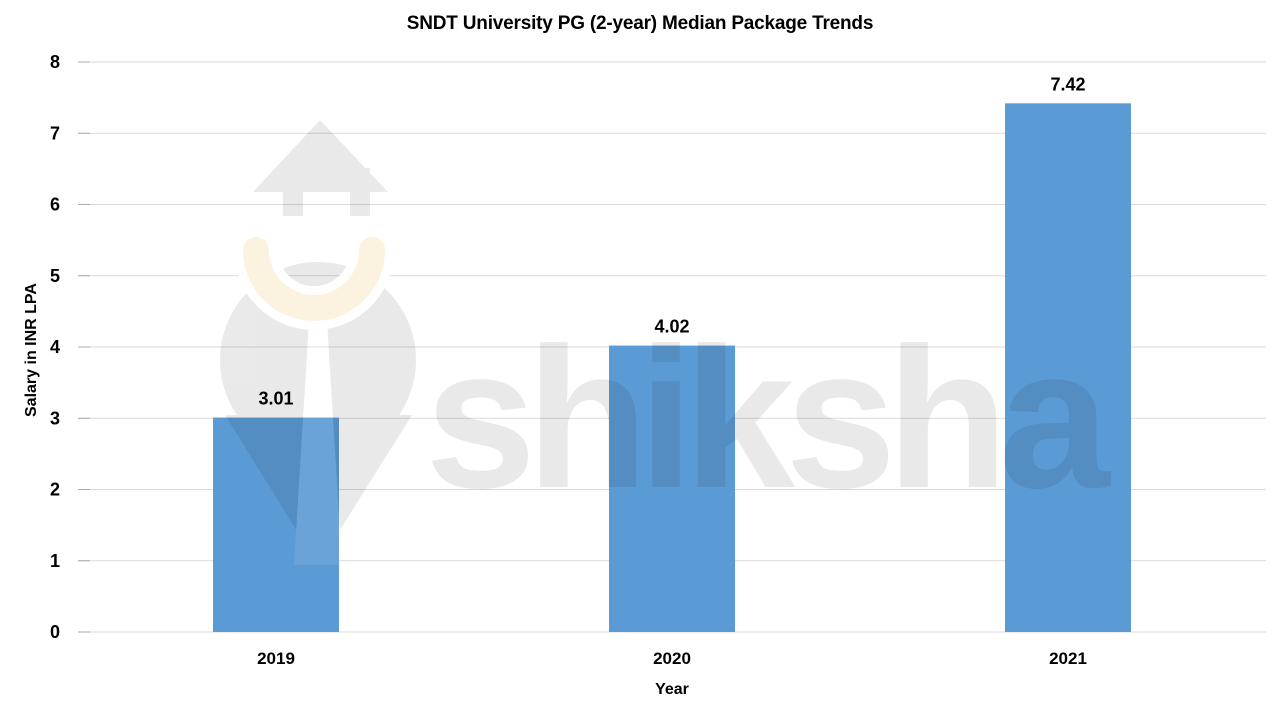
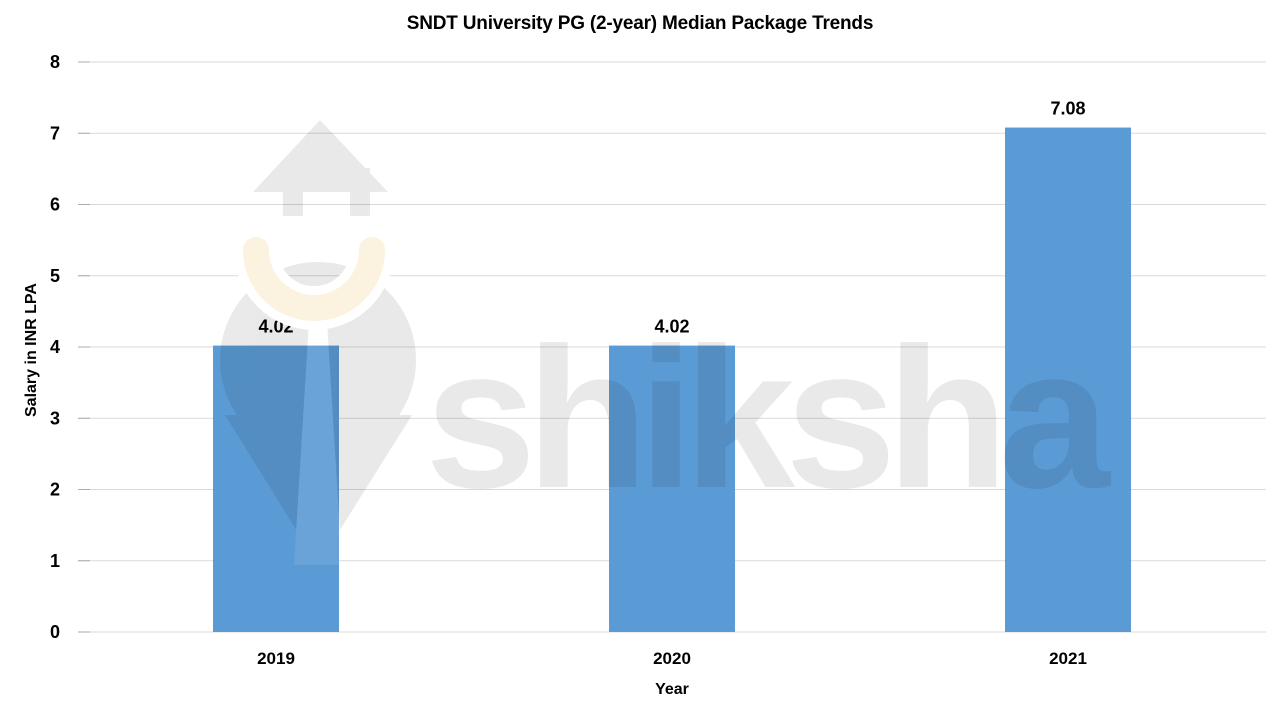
2019: 3.01 -> 4.02
2021: 7.42 -> 7.08
